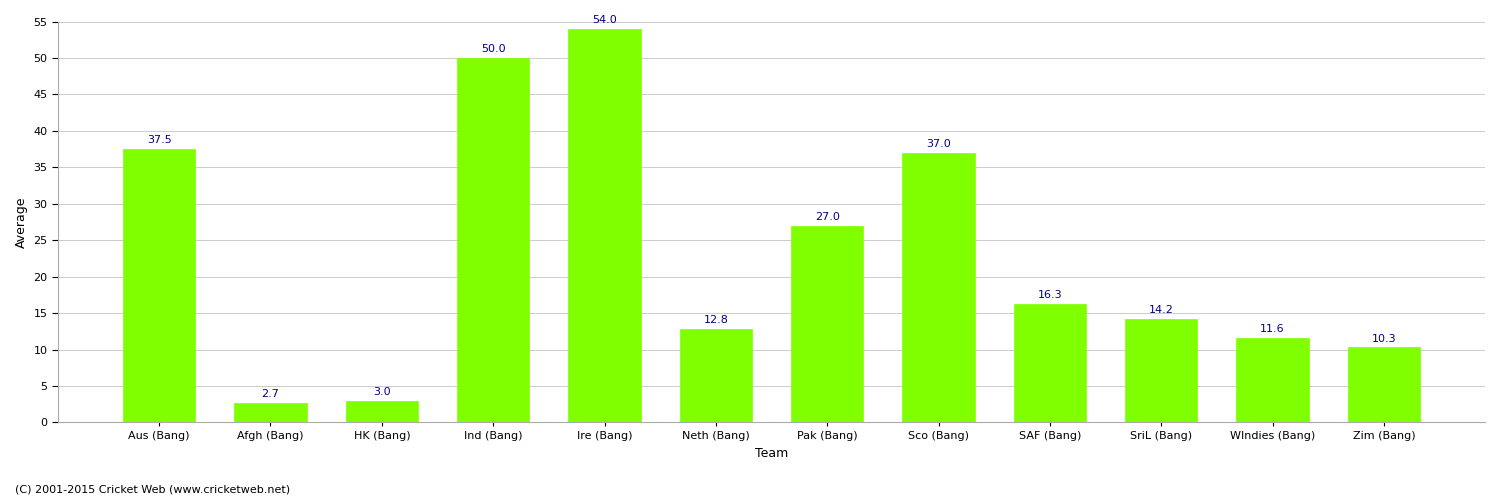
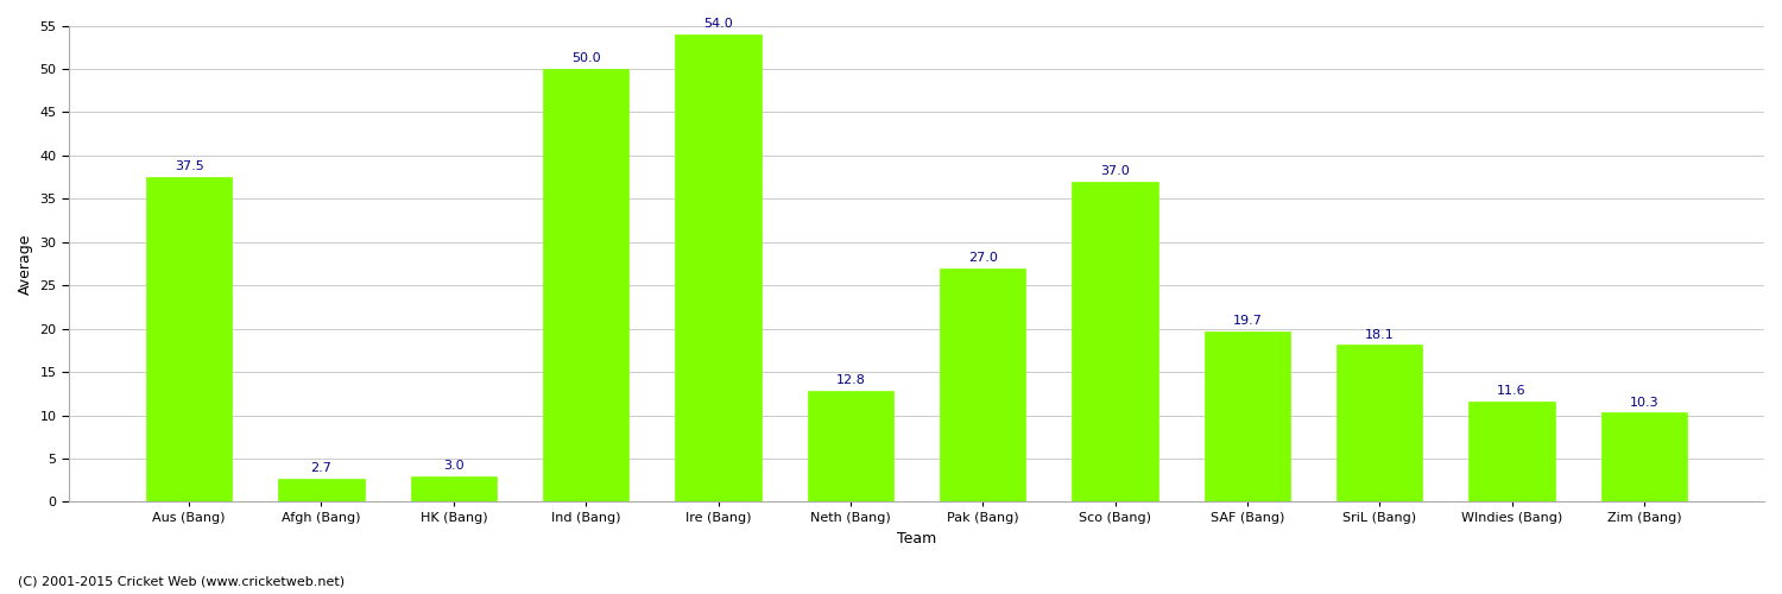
SAF (Bang): 16.3 -> 19.7
SriL (Bang): 14.2 -> 18.1
